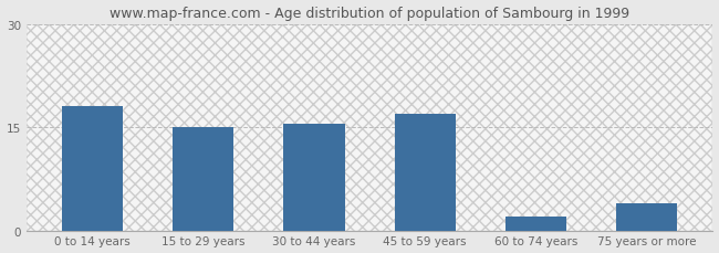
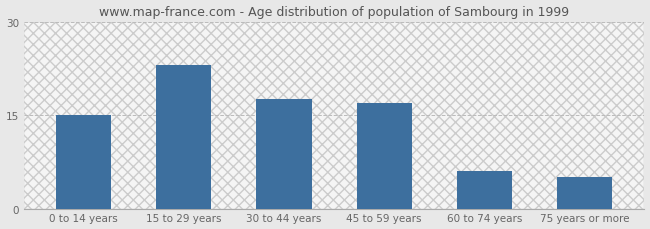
0 to 14 years: 18.0 -> 15.0
15 to 29 years: 15.0 -> 23.0
30 to 44 years: 15.5 -> 17.6
60 to 74 years: 2.0 -> 6.0
75 years or more: 4.0 -> 5.0
